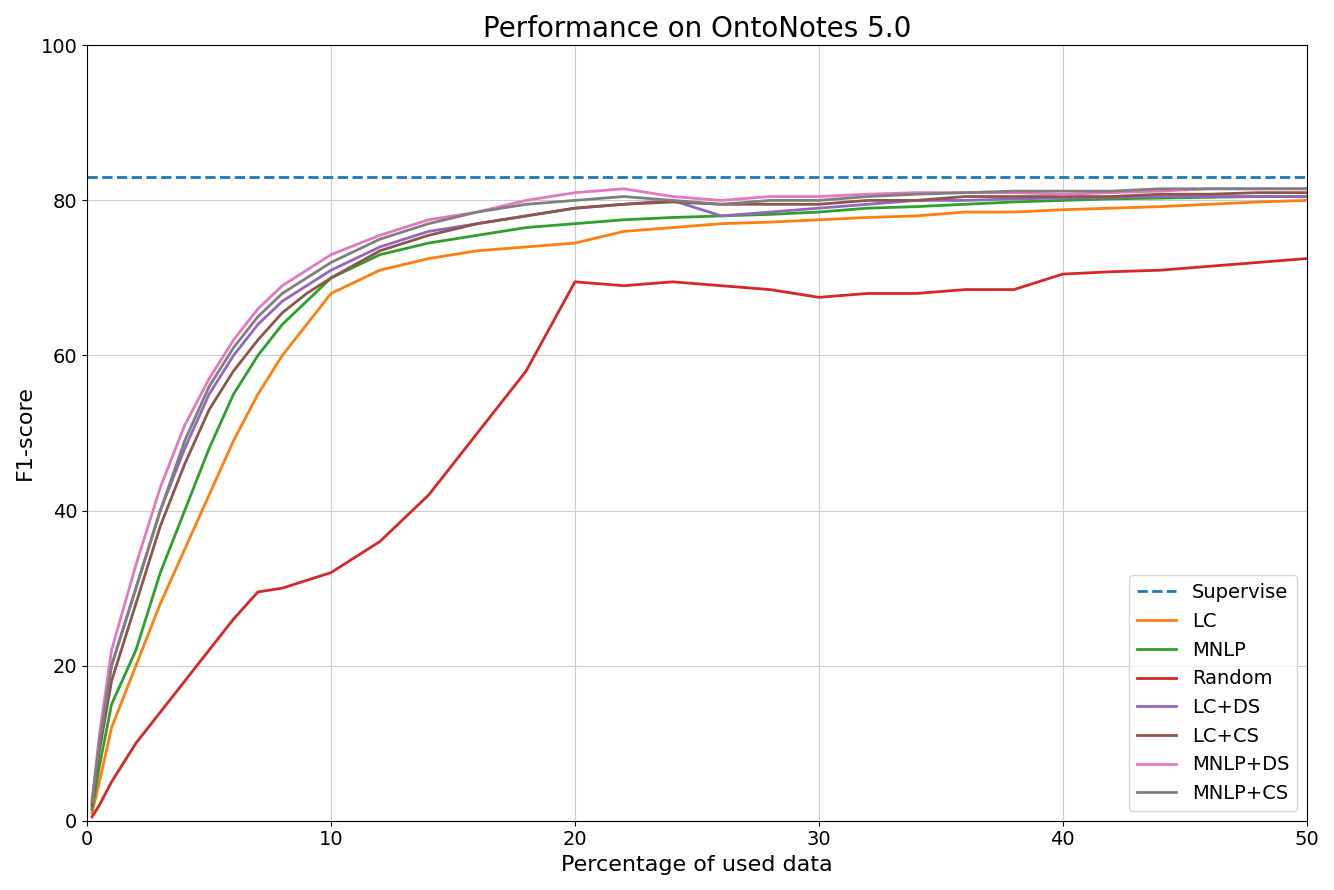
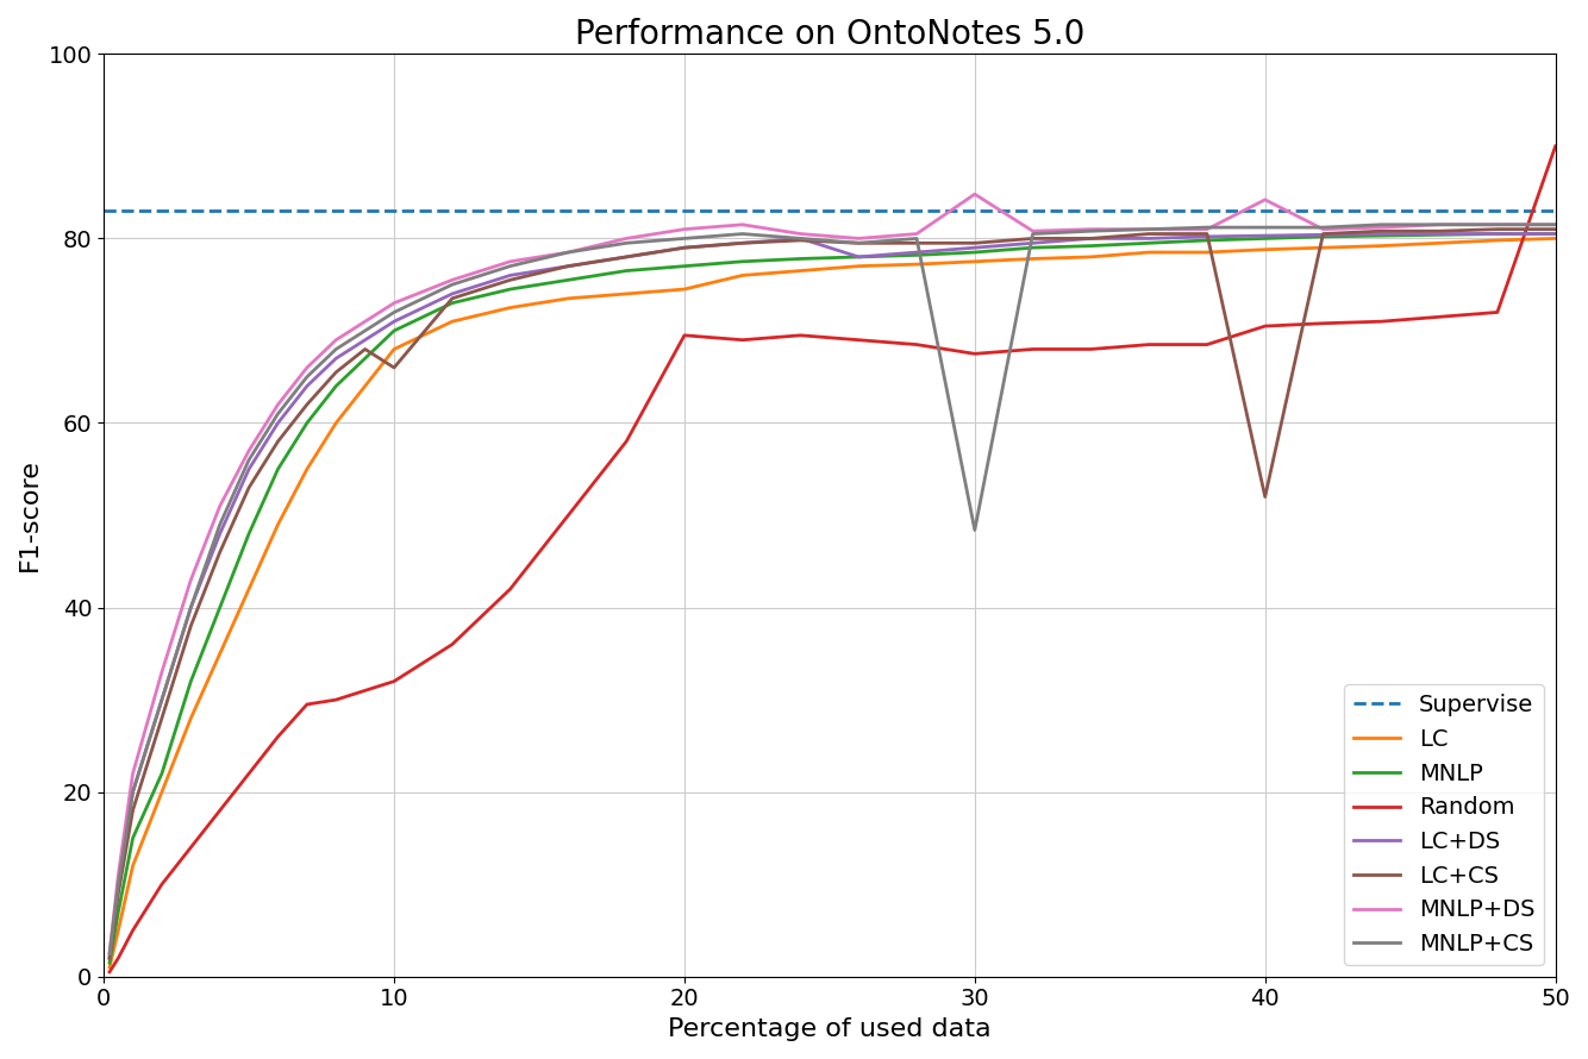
LC+CS/10: 70.0 -> 66.0
MNLP+DS/30: 80.5 -> 84.8
MNLP+CS/30: 80.0 -> 48.4
LC+CS/40: 80.5 -> 52.0
MNLP+DS/40: 80.8 -> 84.2
Random/50: 72.5 -> 90.0
